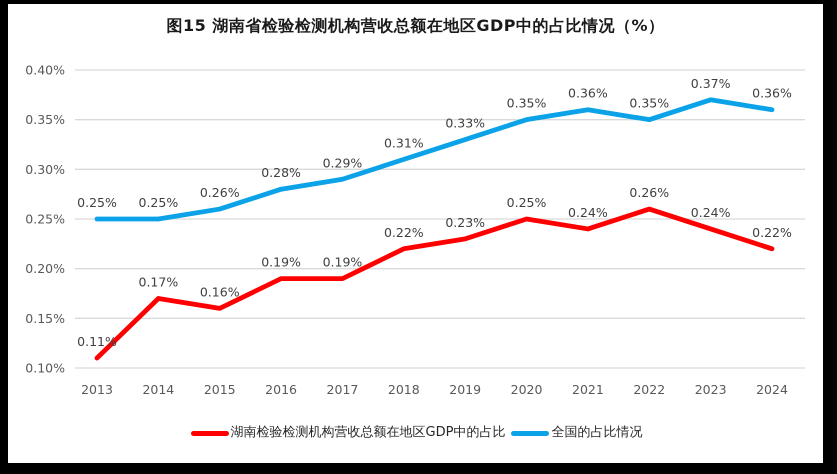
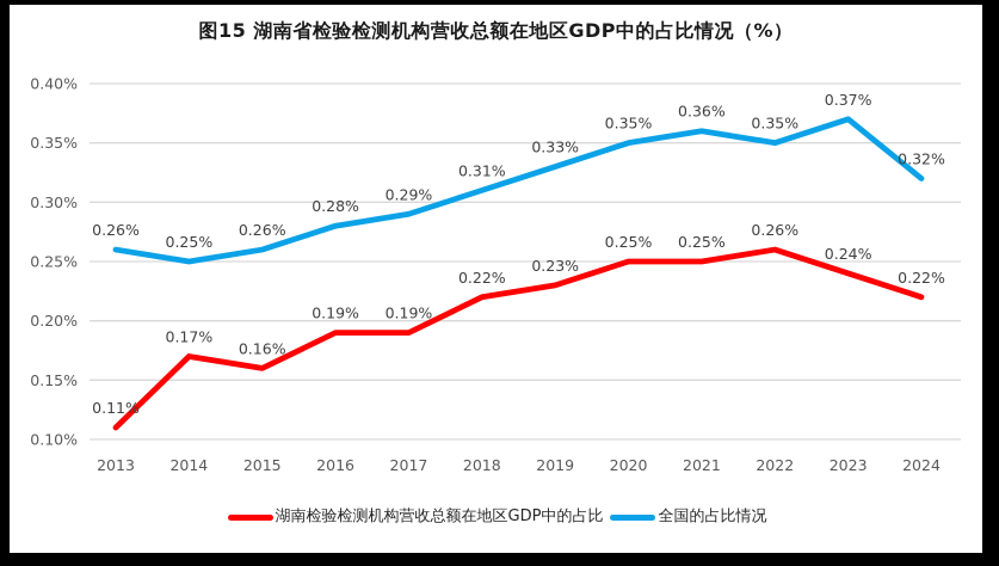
全国的占比情况/2013: 0.25% -> 0.26%
湖南检验检测机构营收总额在地区GDP中的占比/2021: 0.24% -> 0.25%
全国的占比情况/2024: 0.36% -> 0.32%
